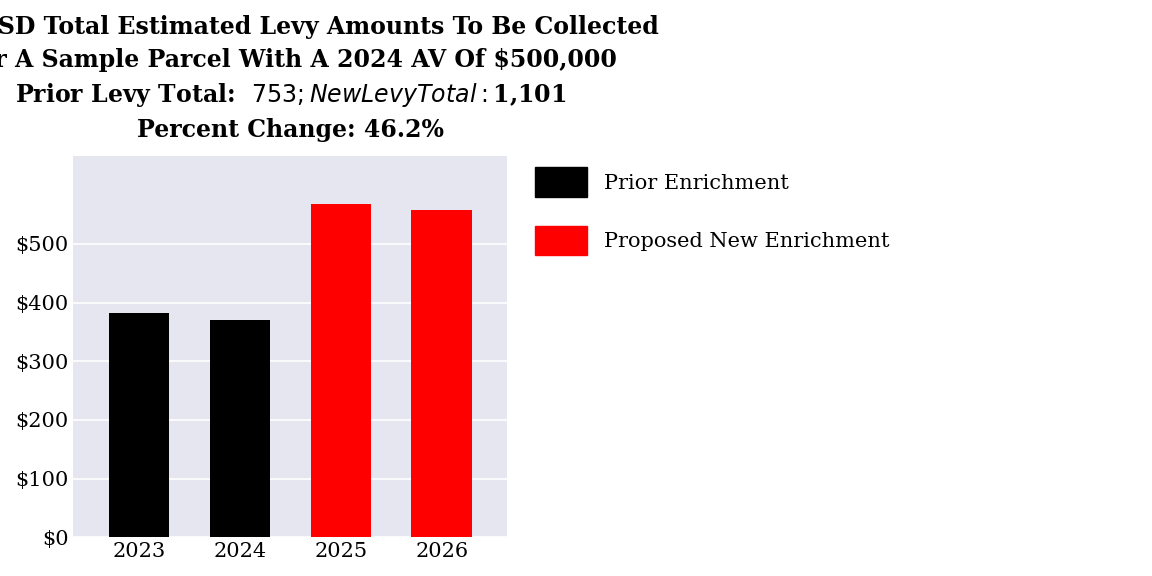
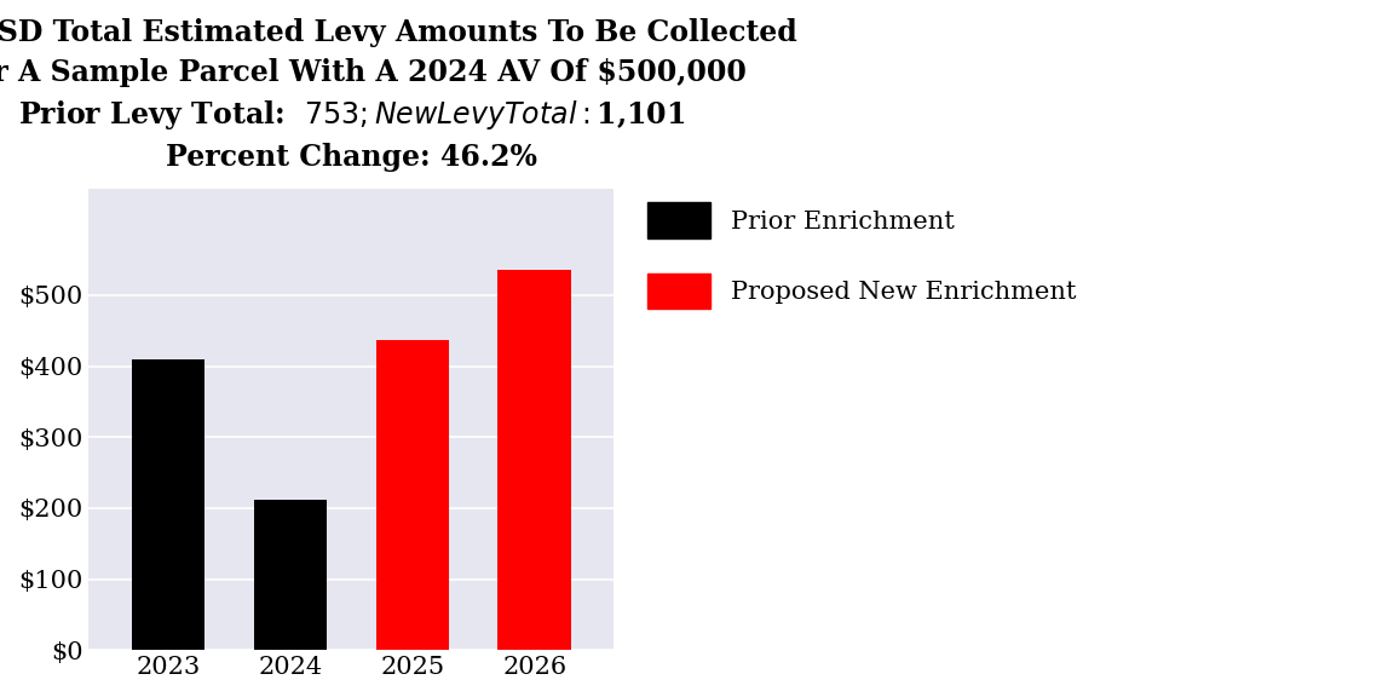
2023: $383 -> $410
2024: $370 -> $212
2025: $568 -> $436
2026: $558 -> $536
